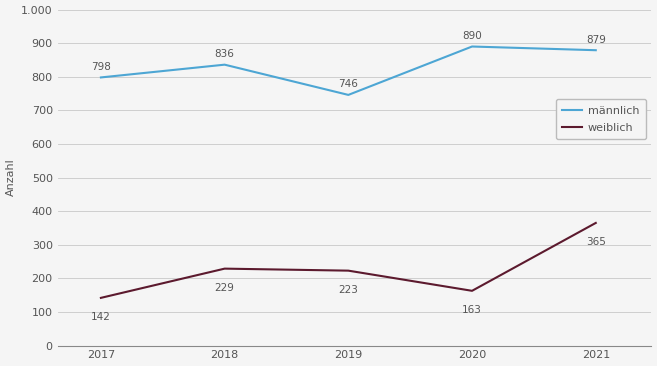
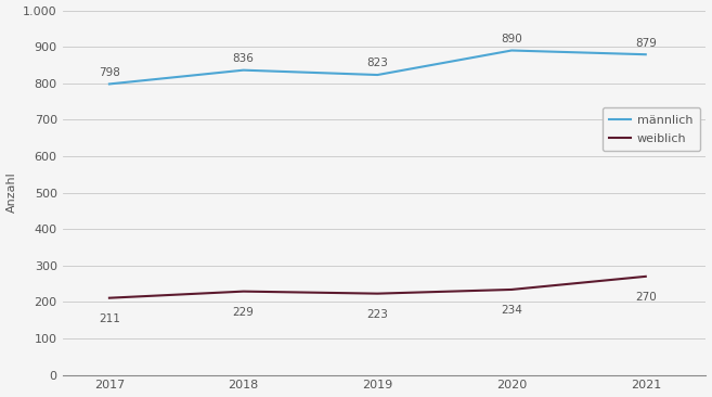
weiblich/2017: 142 -> 211
männlich/2019: 746 -> 823
weiblich/2020: 163 -> 234
weiblich/2021: 365 -> 270
